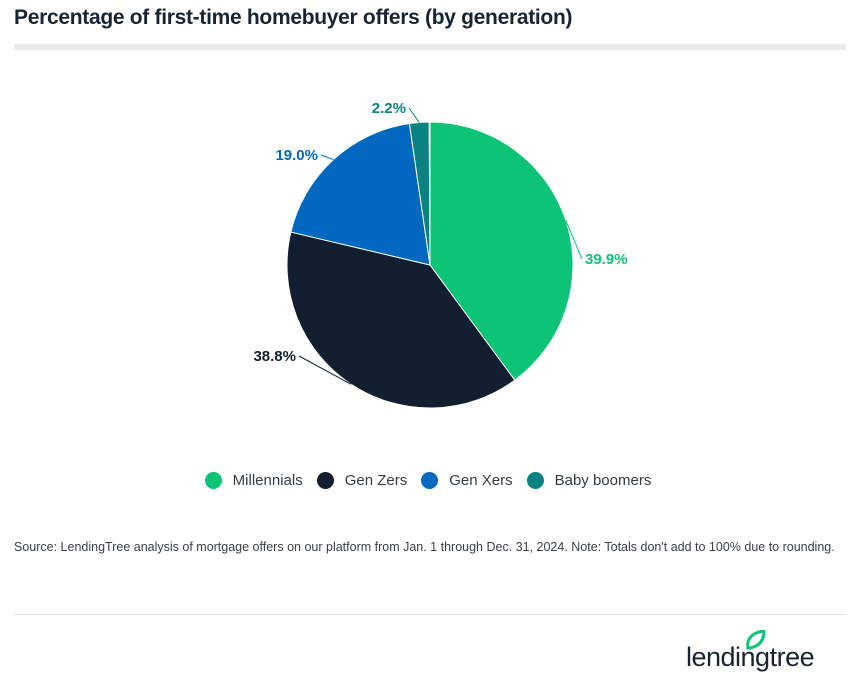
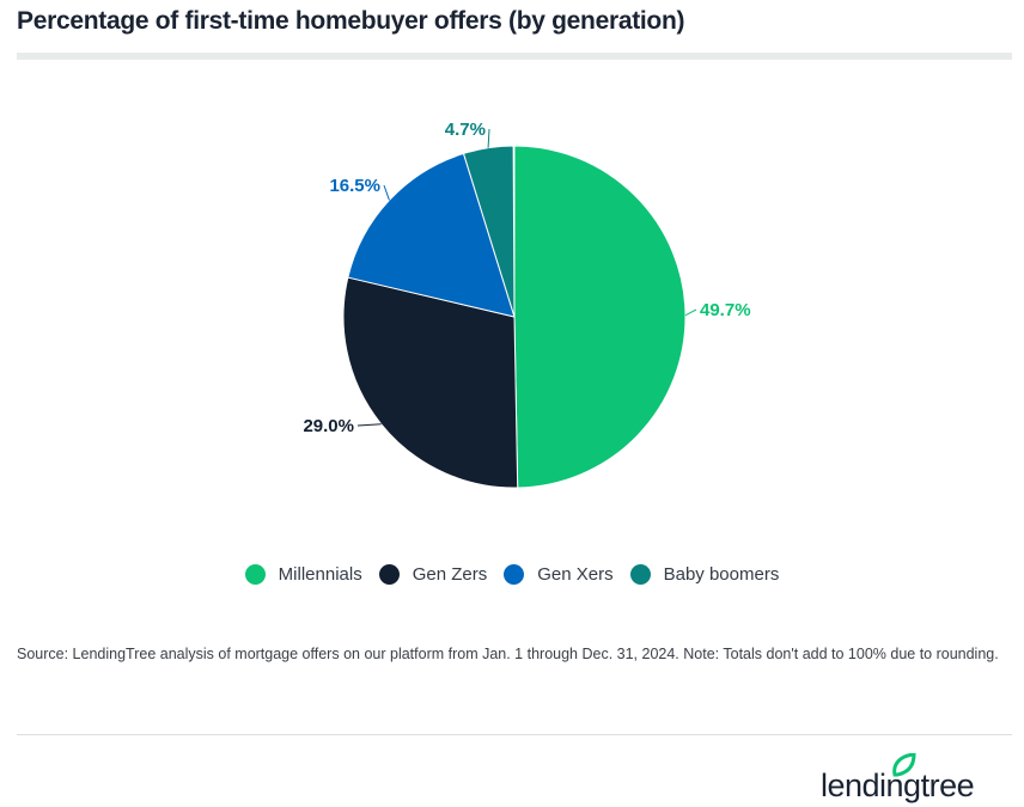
Millennials: 39.9% -> 49.7%
Gen Zers: 38.8% -> 29.0%
Gen Xers: 19.0% -> 16.5%
Baby boomers: 2.2% -> 4.7%
